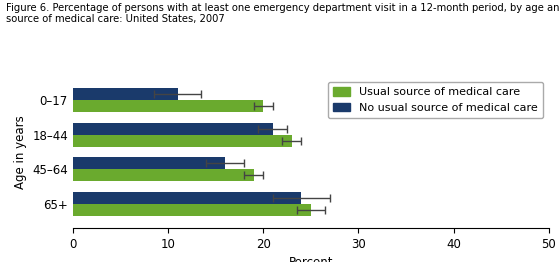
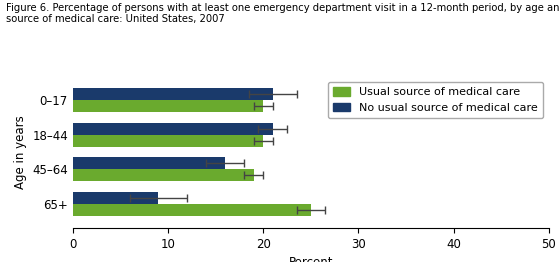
No usual source of medical care/0–17: 11 -> 21
Usual source of medical care/18–44: 23 -> 20
No usual source of medical care/65+: 24 -> 9
